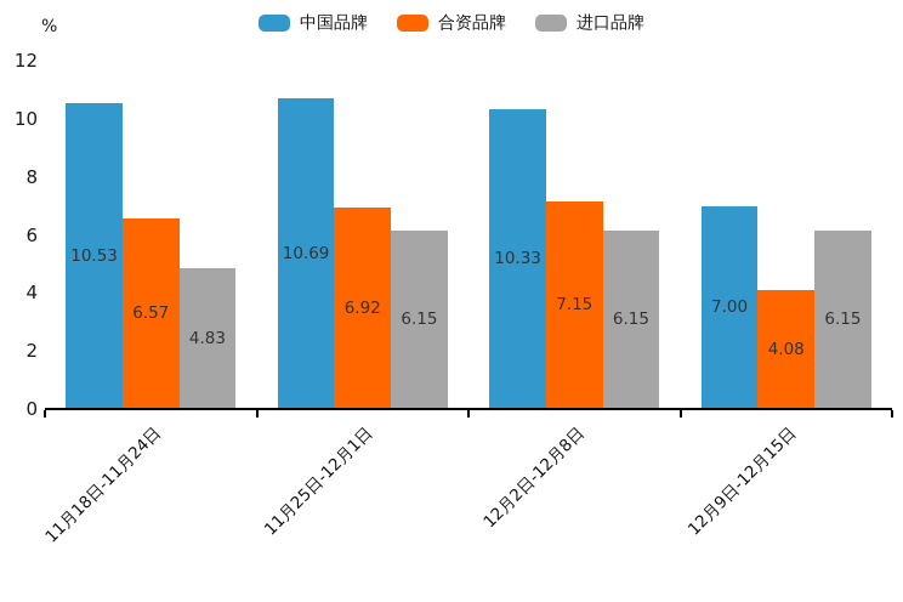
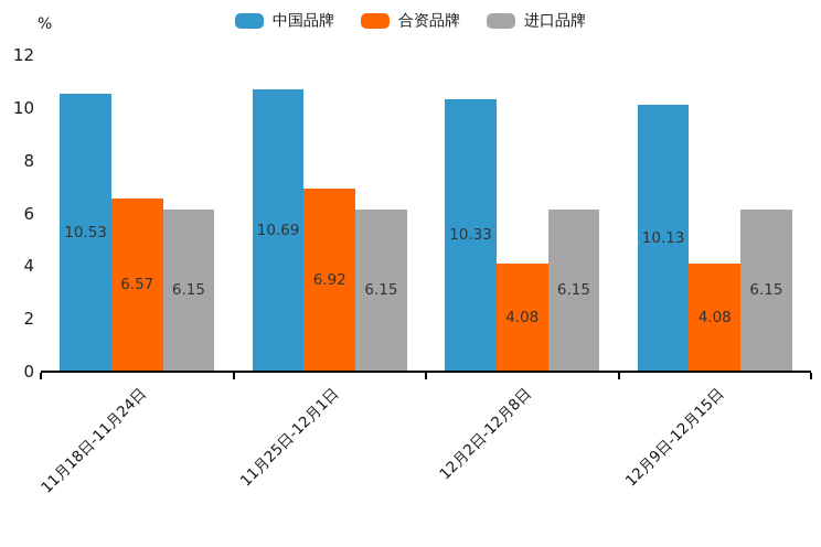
进口品牌/11月18日-11月24日: 4.83 -> 6.15
合资品牌/12月2日-12月8日: 7.15 -> 4.08
中国品牌/12月9日-12月15日: 7.00 -> 10.13
